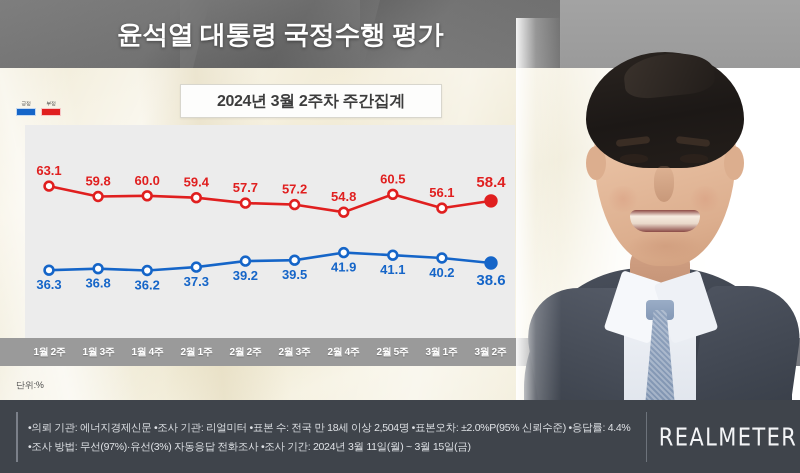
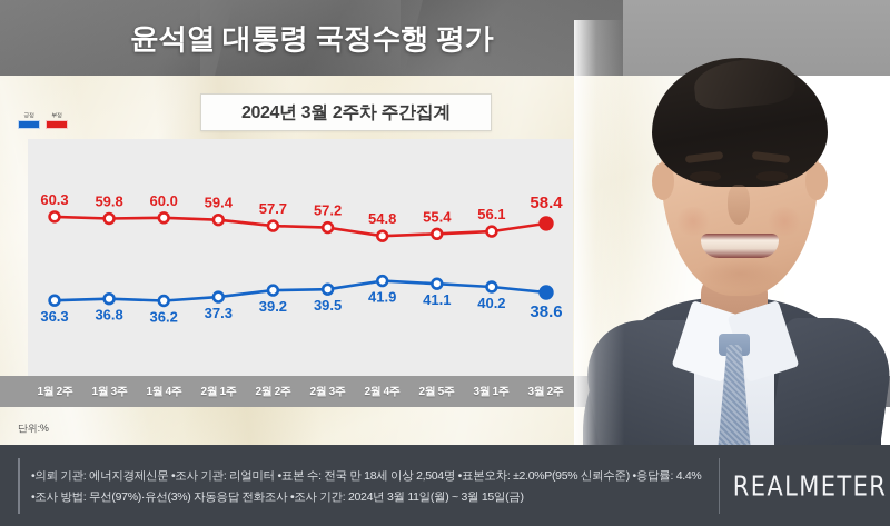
부정/1월 2주: 63.1 -> 60.3
부정/2월 5주: 60.5 -> 55.4
